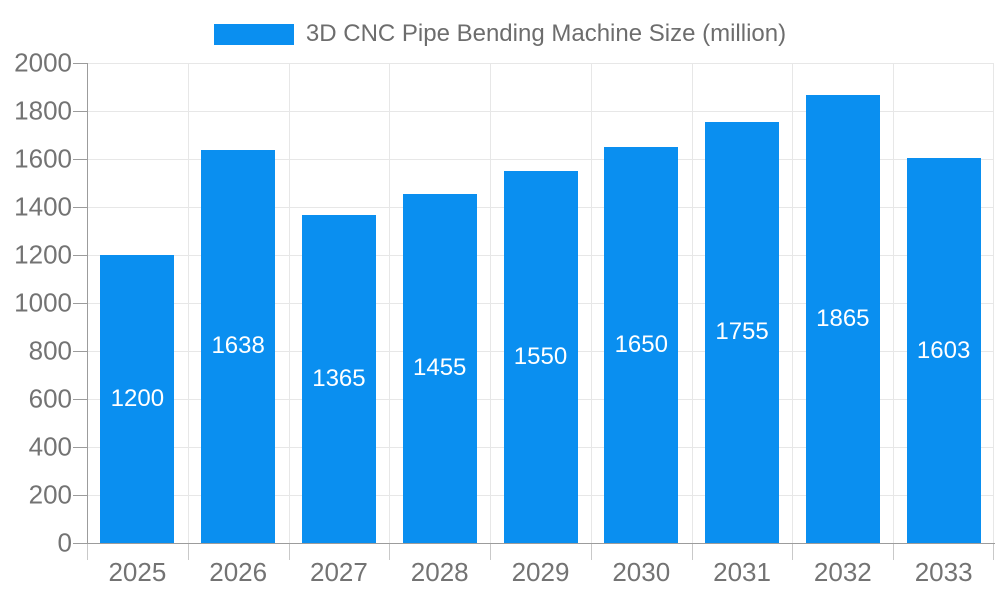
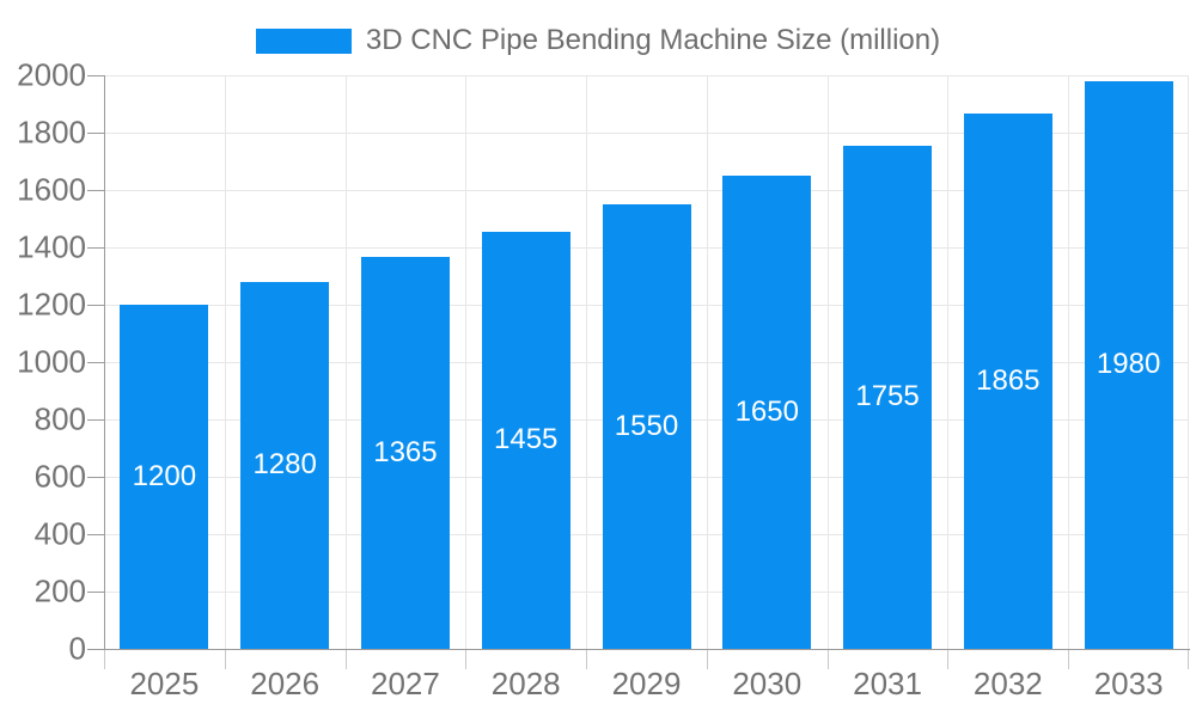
2026: 1638 -> 1280
2033: 1603 -> 1980
